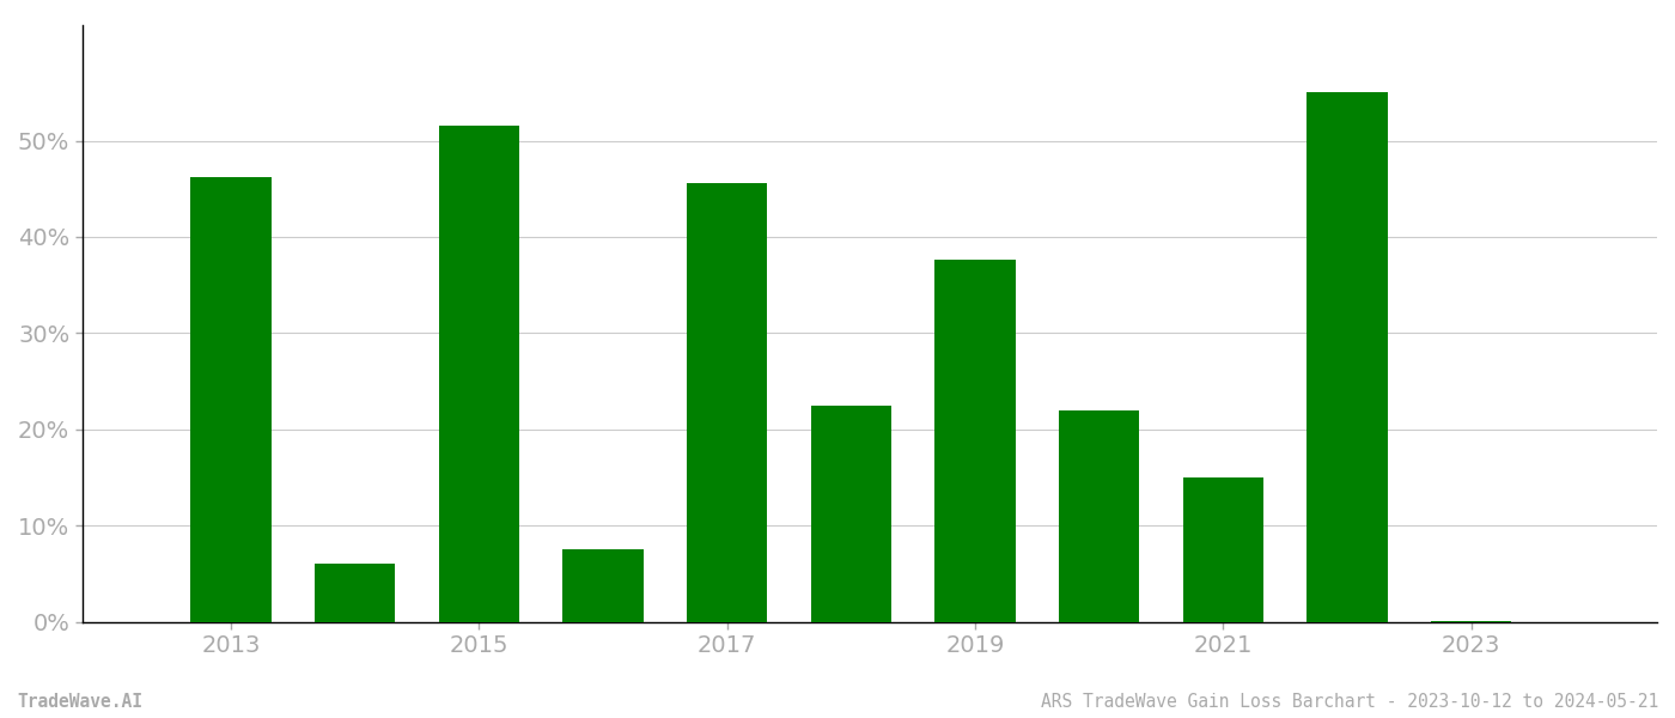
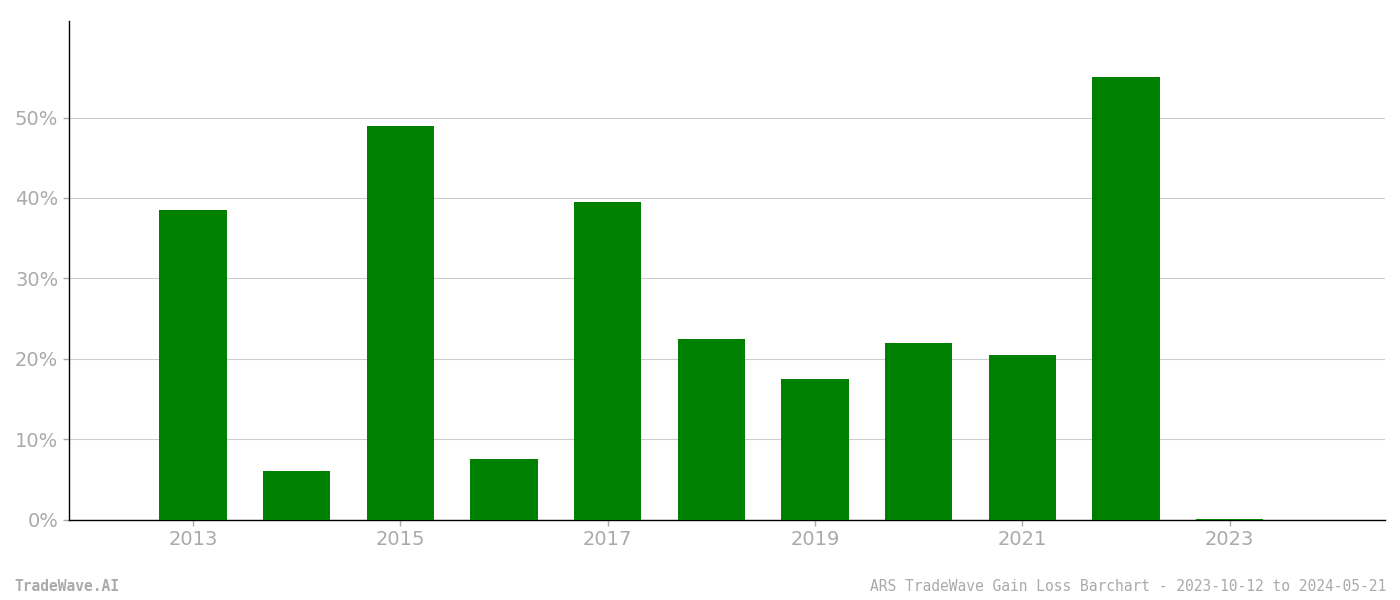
2013: 46.2% -> 38.5%
2015: 51.6% -> 49.0%
2017: 45.6% -> 39.5%
2019: 37.6% -> 17.5%
2021: 15.0% -> 20.5%
